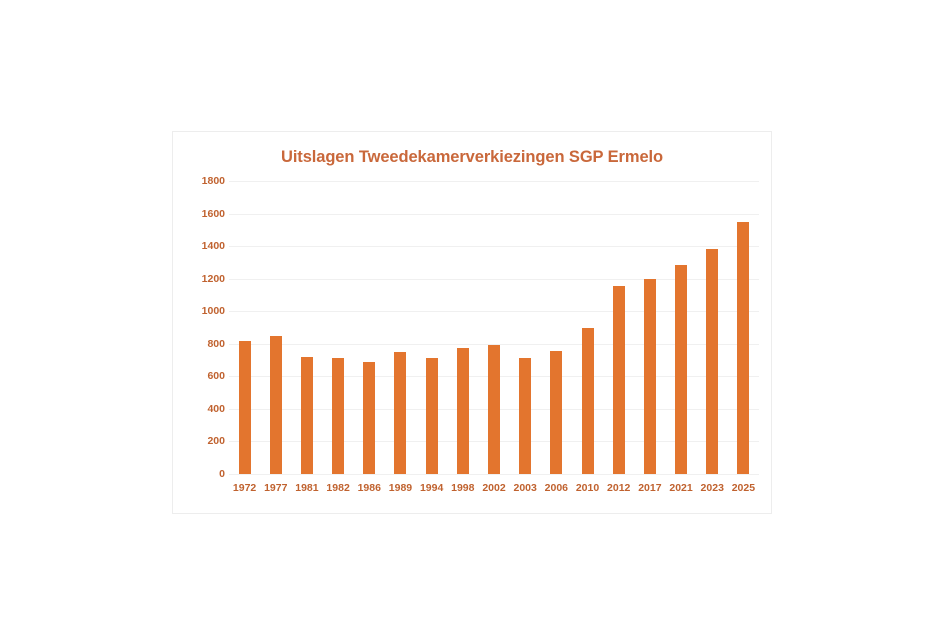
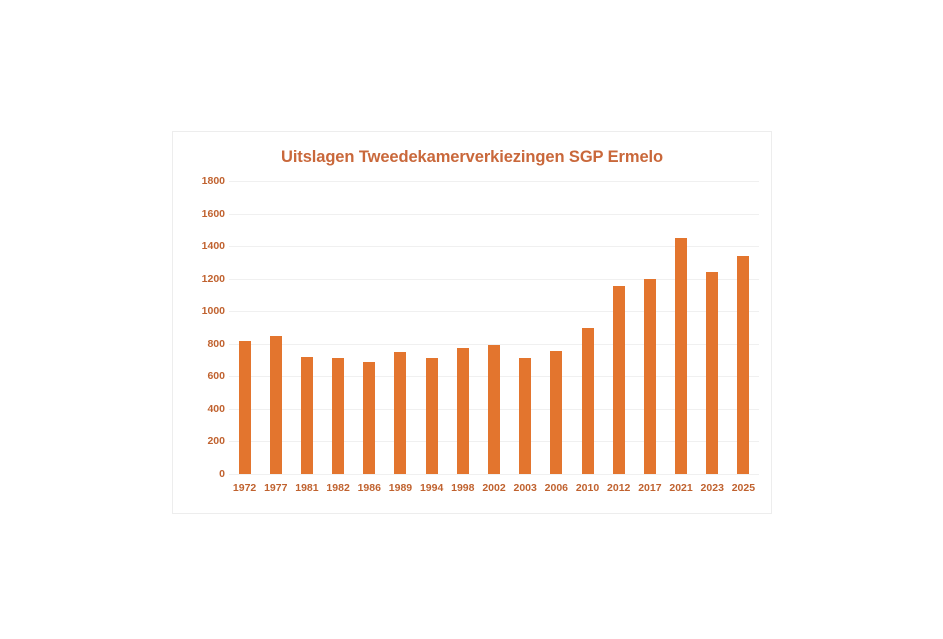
2021: 1280 -> 1450
2023: 1380 -> 1240
2025: 1550 -> 1340
